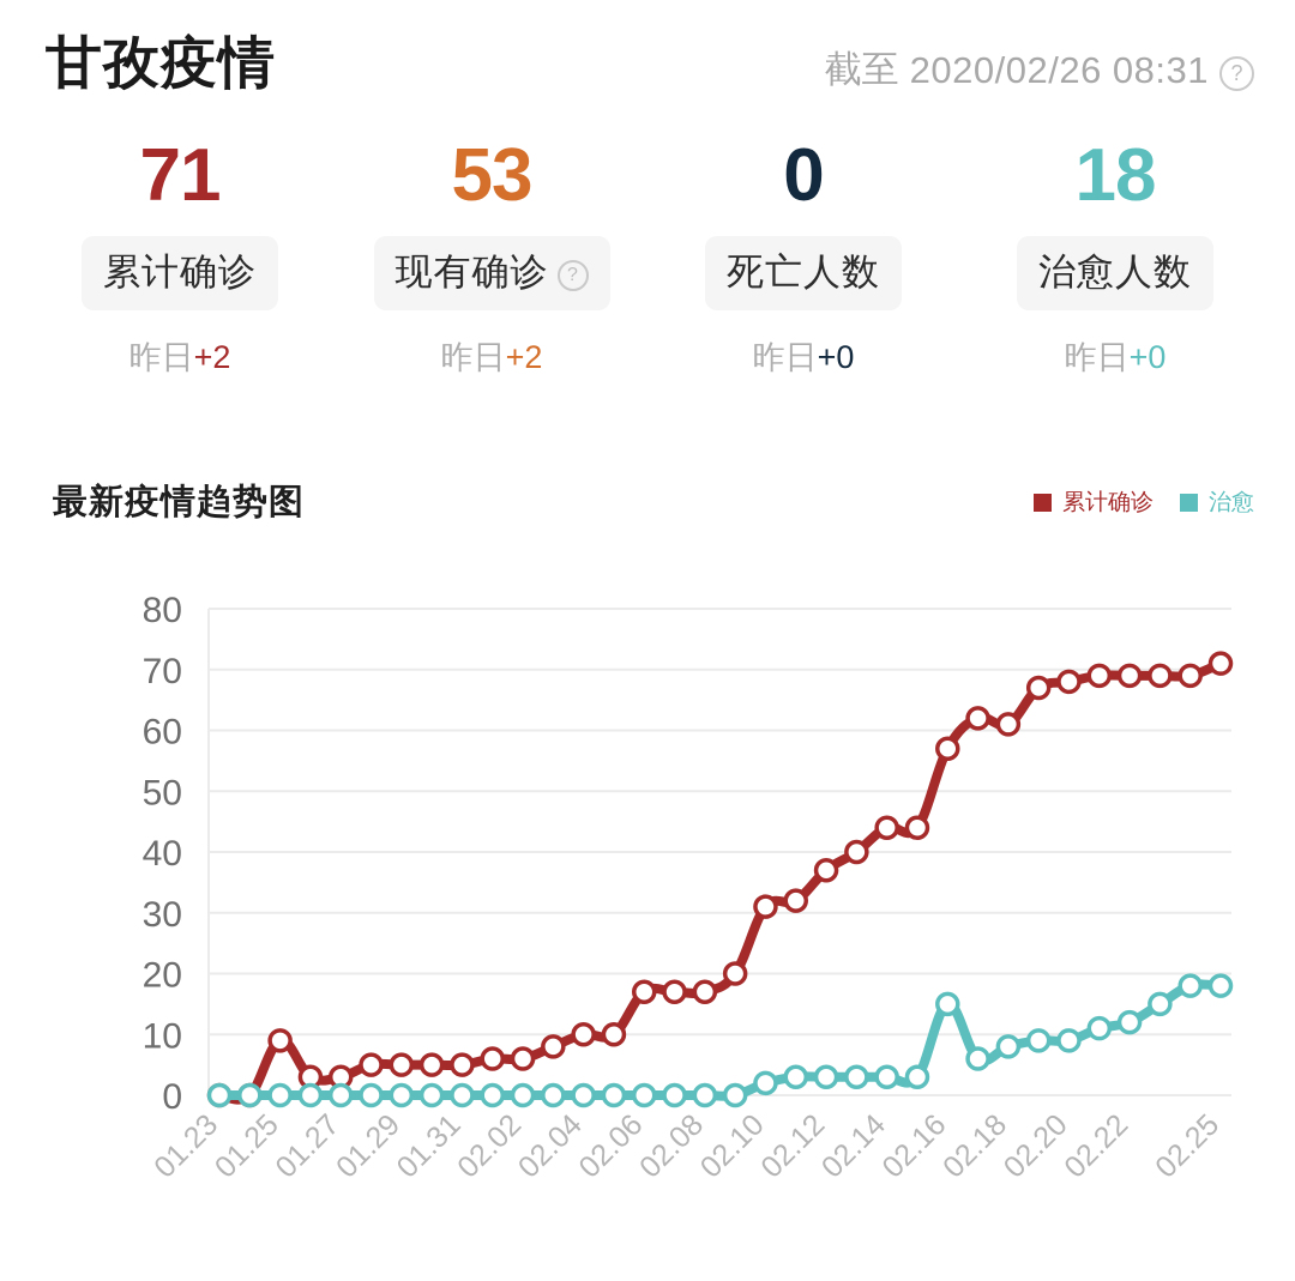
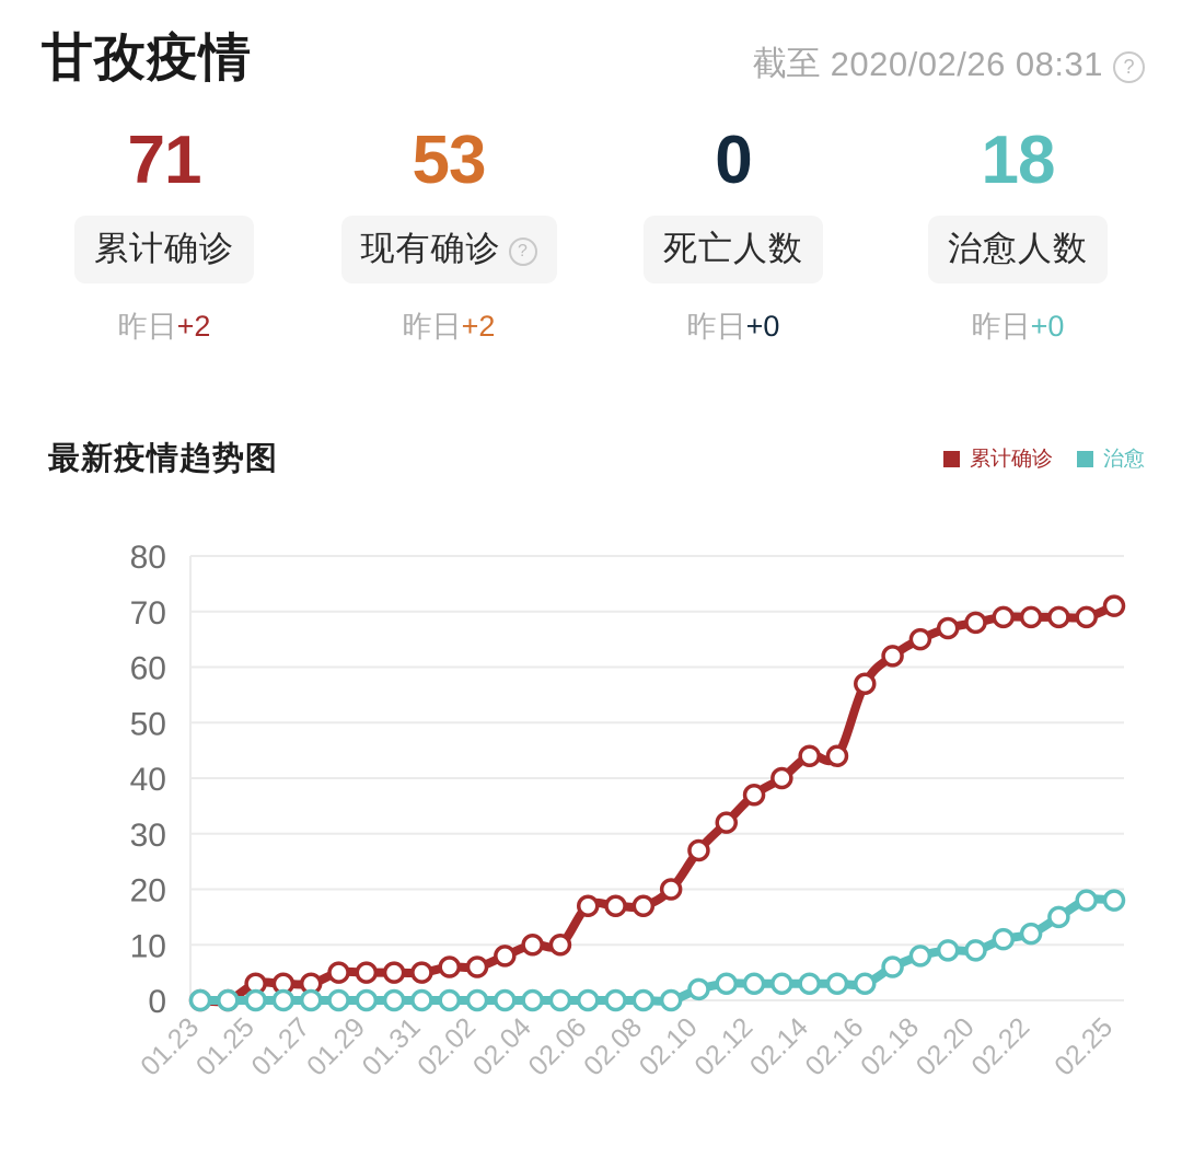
累计确诊/01.25: 9 -> 3
累计确诊/02.10: 31 -> 27
治愈/02.16: 15 -> 3
累计确诊/02.18: 61 -> 65
